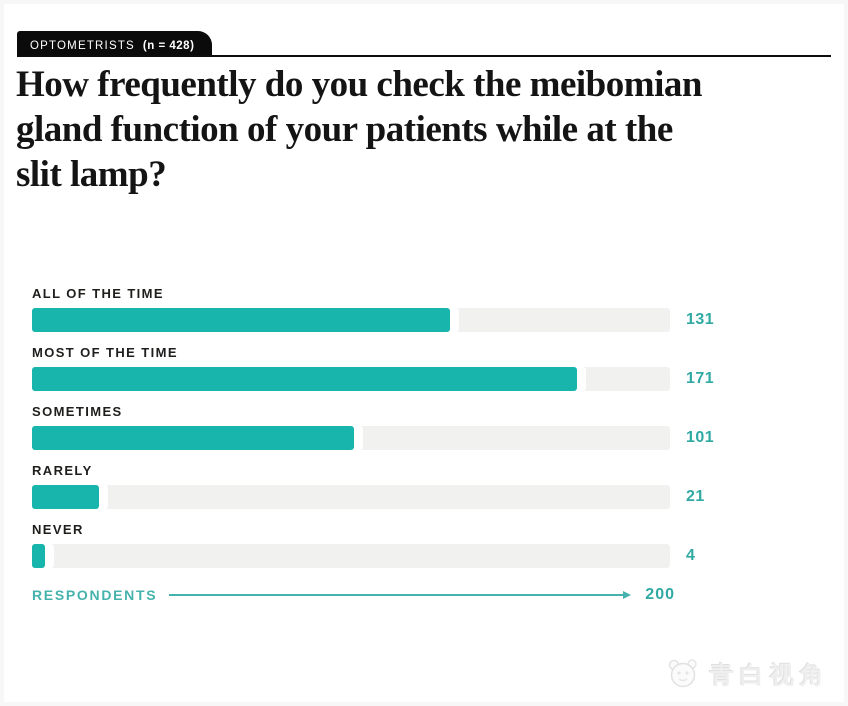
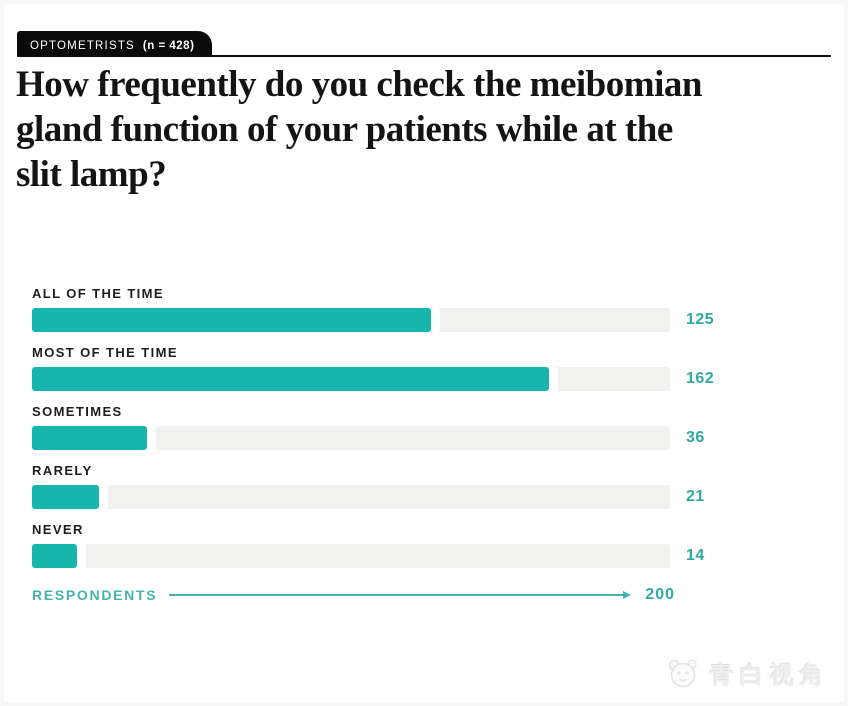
ALL OF THE TIME: 131 -> 125
MOST OF THE TIME: 171 -> 162
SOMETIMES: 101 -> 36
NEVER: 4 -> 14
